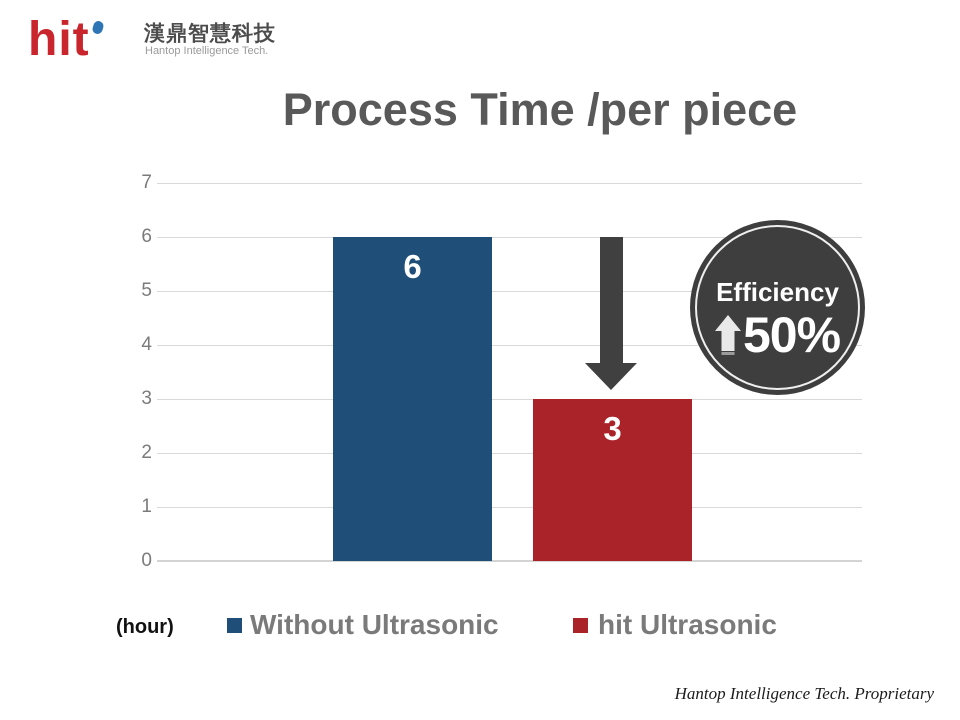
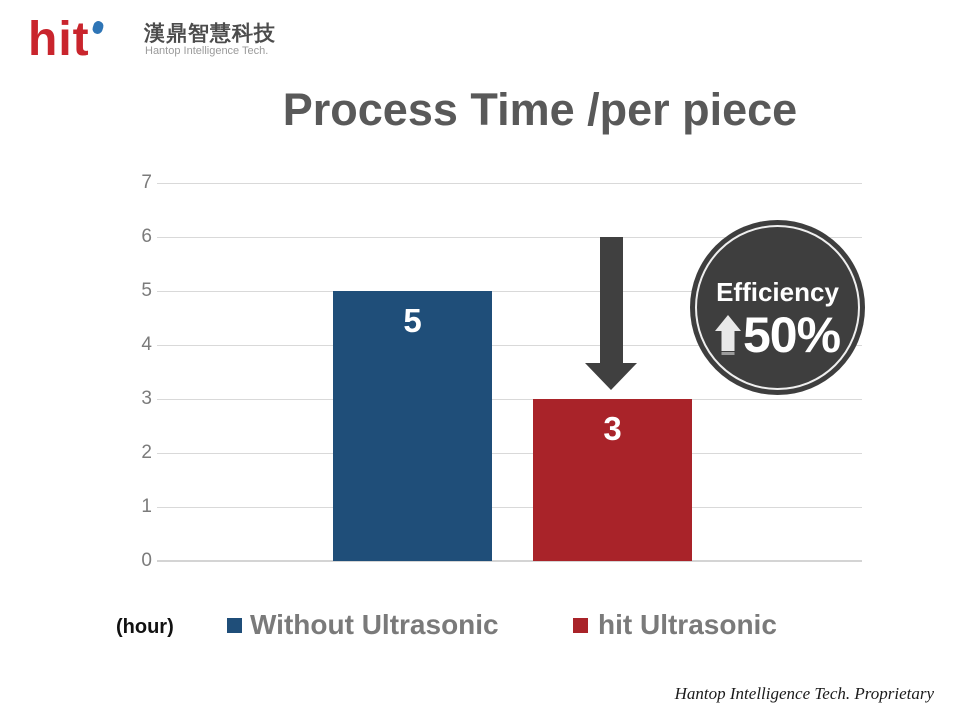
Without Ultrasonic: 6 -> 5
